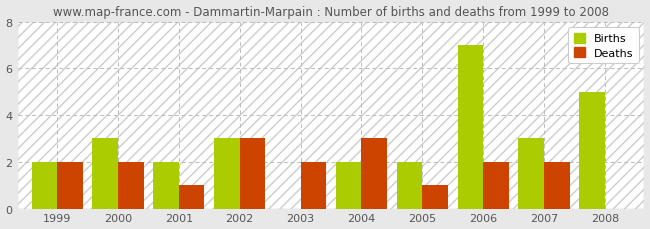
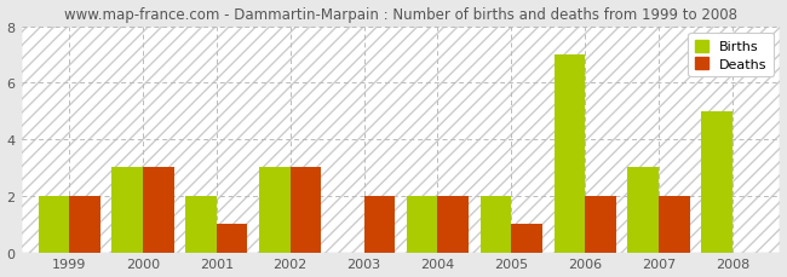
Deaths/2000: 2 -> 3
Deaths/2004: 3 -> 2
